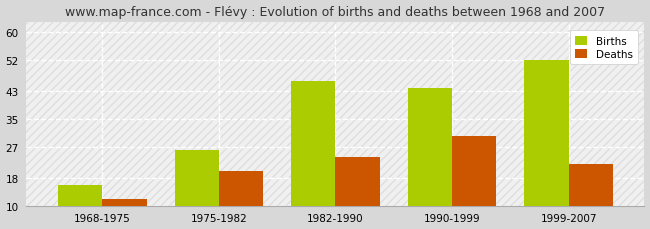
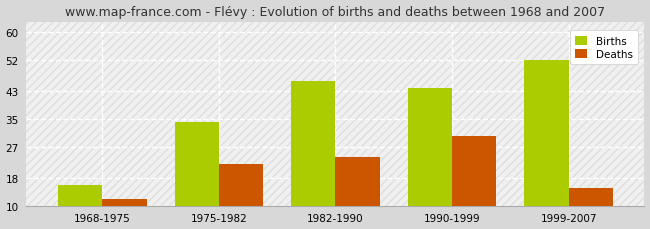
Births/1975-1982: 26 -> 34
Deaths/1975-1982: 20 -> 22
Deaths/1999-2007: 22 -> 15
